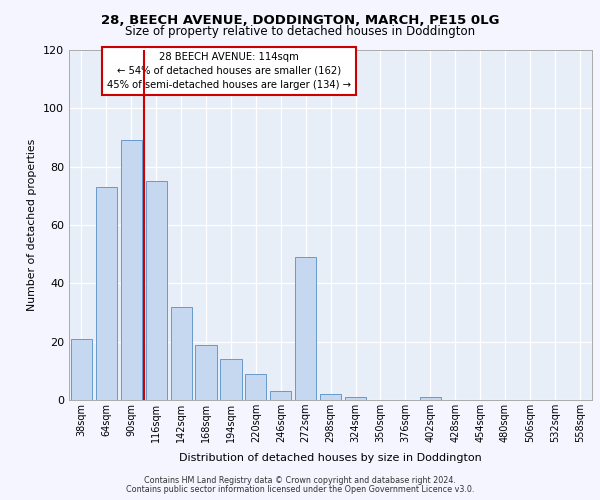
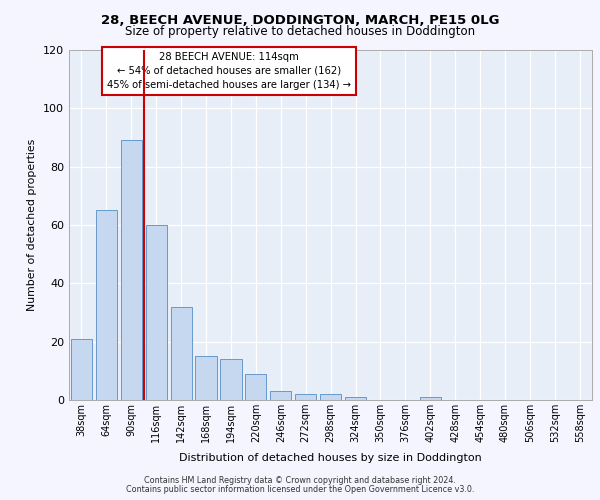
64sqm: 73 -> 65
116sqm: 75 -> 60
168sqm: 19 -> 15
272sqm: 49 -> 2
